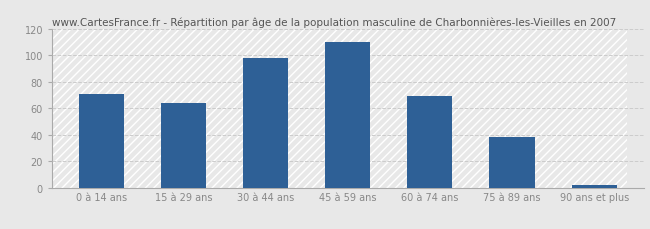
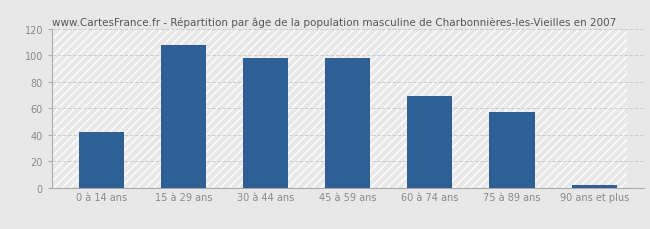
0 à 14 ans: 71 -> 42
15 à 29 ans: 64 -> 108
45 à 59 ans: 110 -> 98
75 à 89 ans: 38 -> 57
